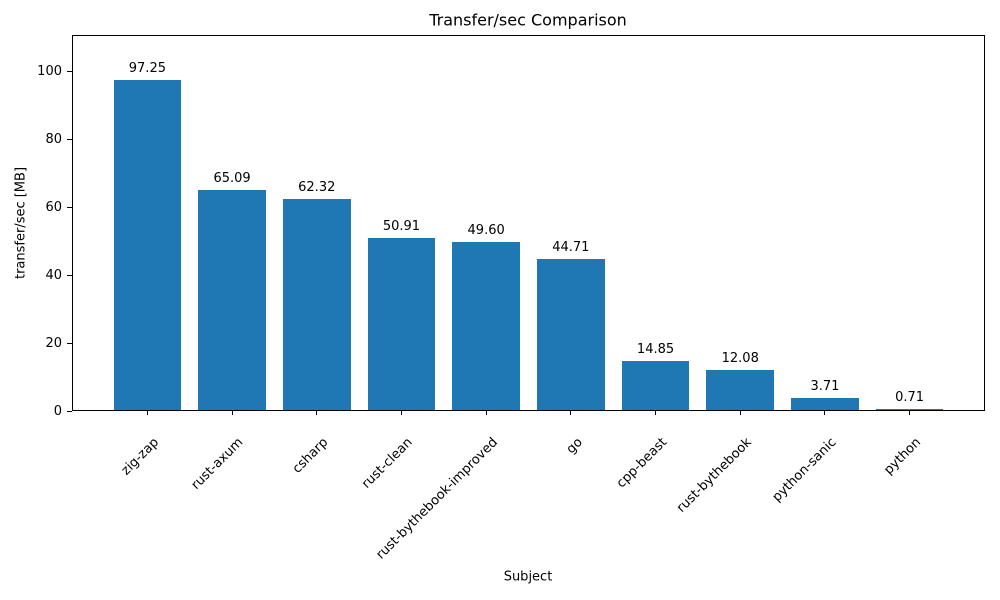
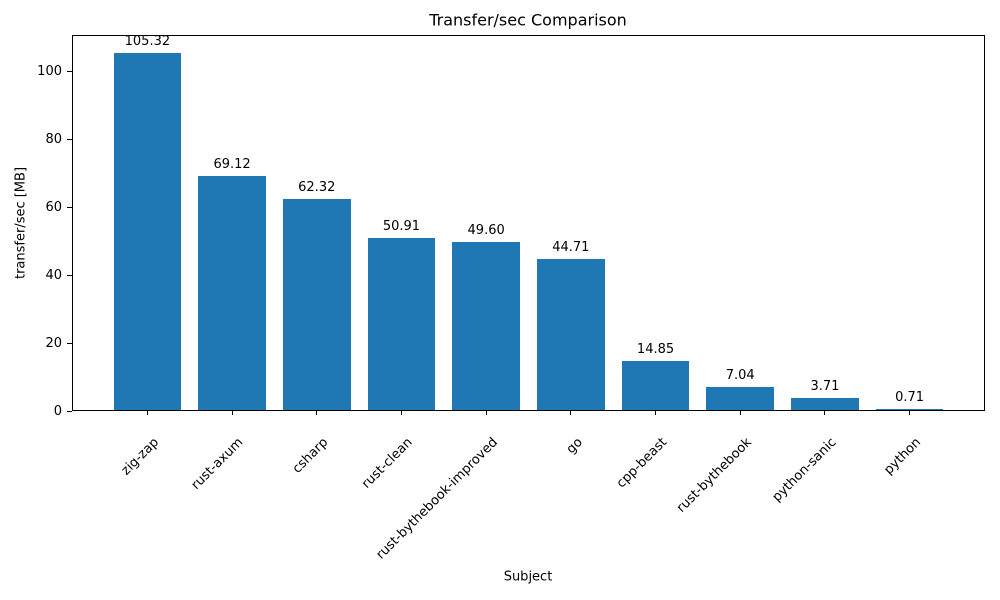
zig-zap: 97.25 -> 105.32
rust-axum: 65.09 -> 69.12
rust-bythebook: 12.08 -> 7.04
